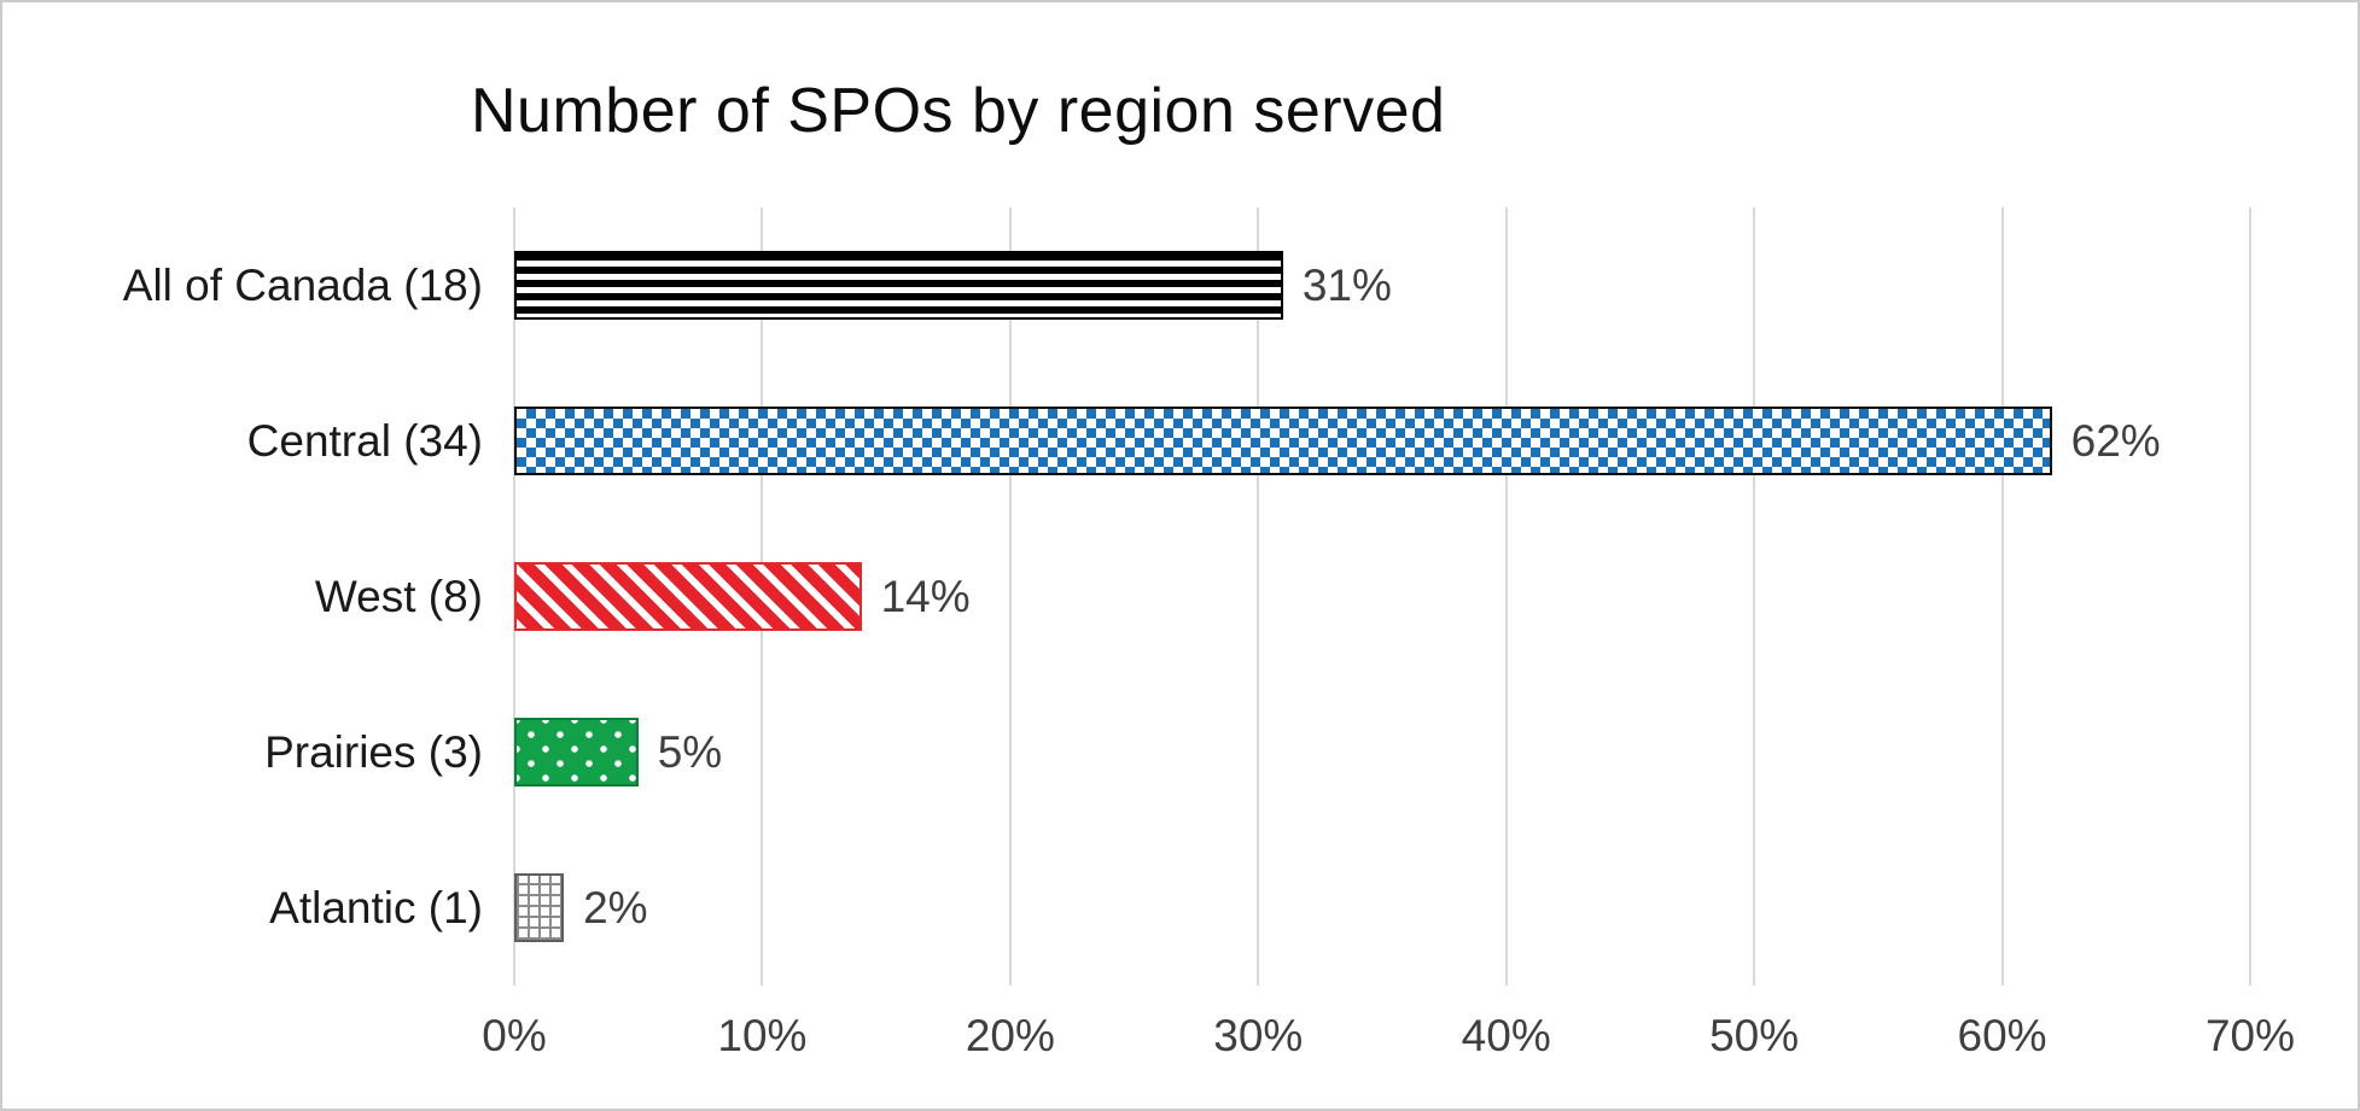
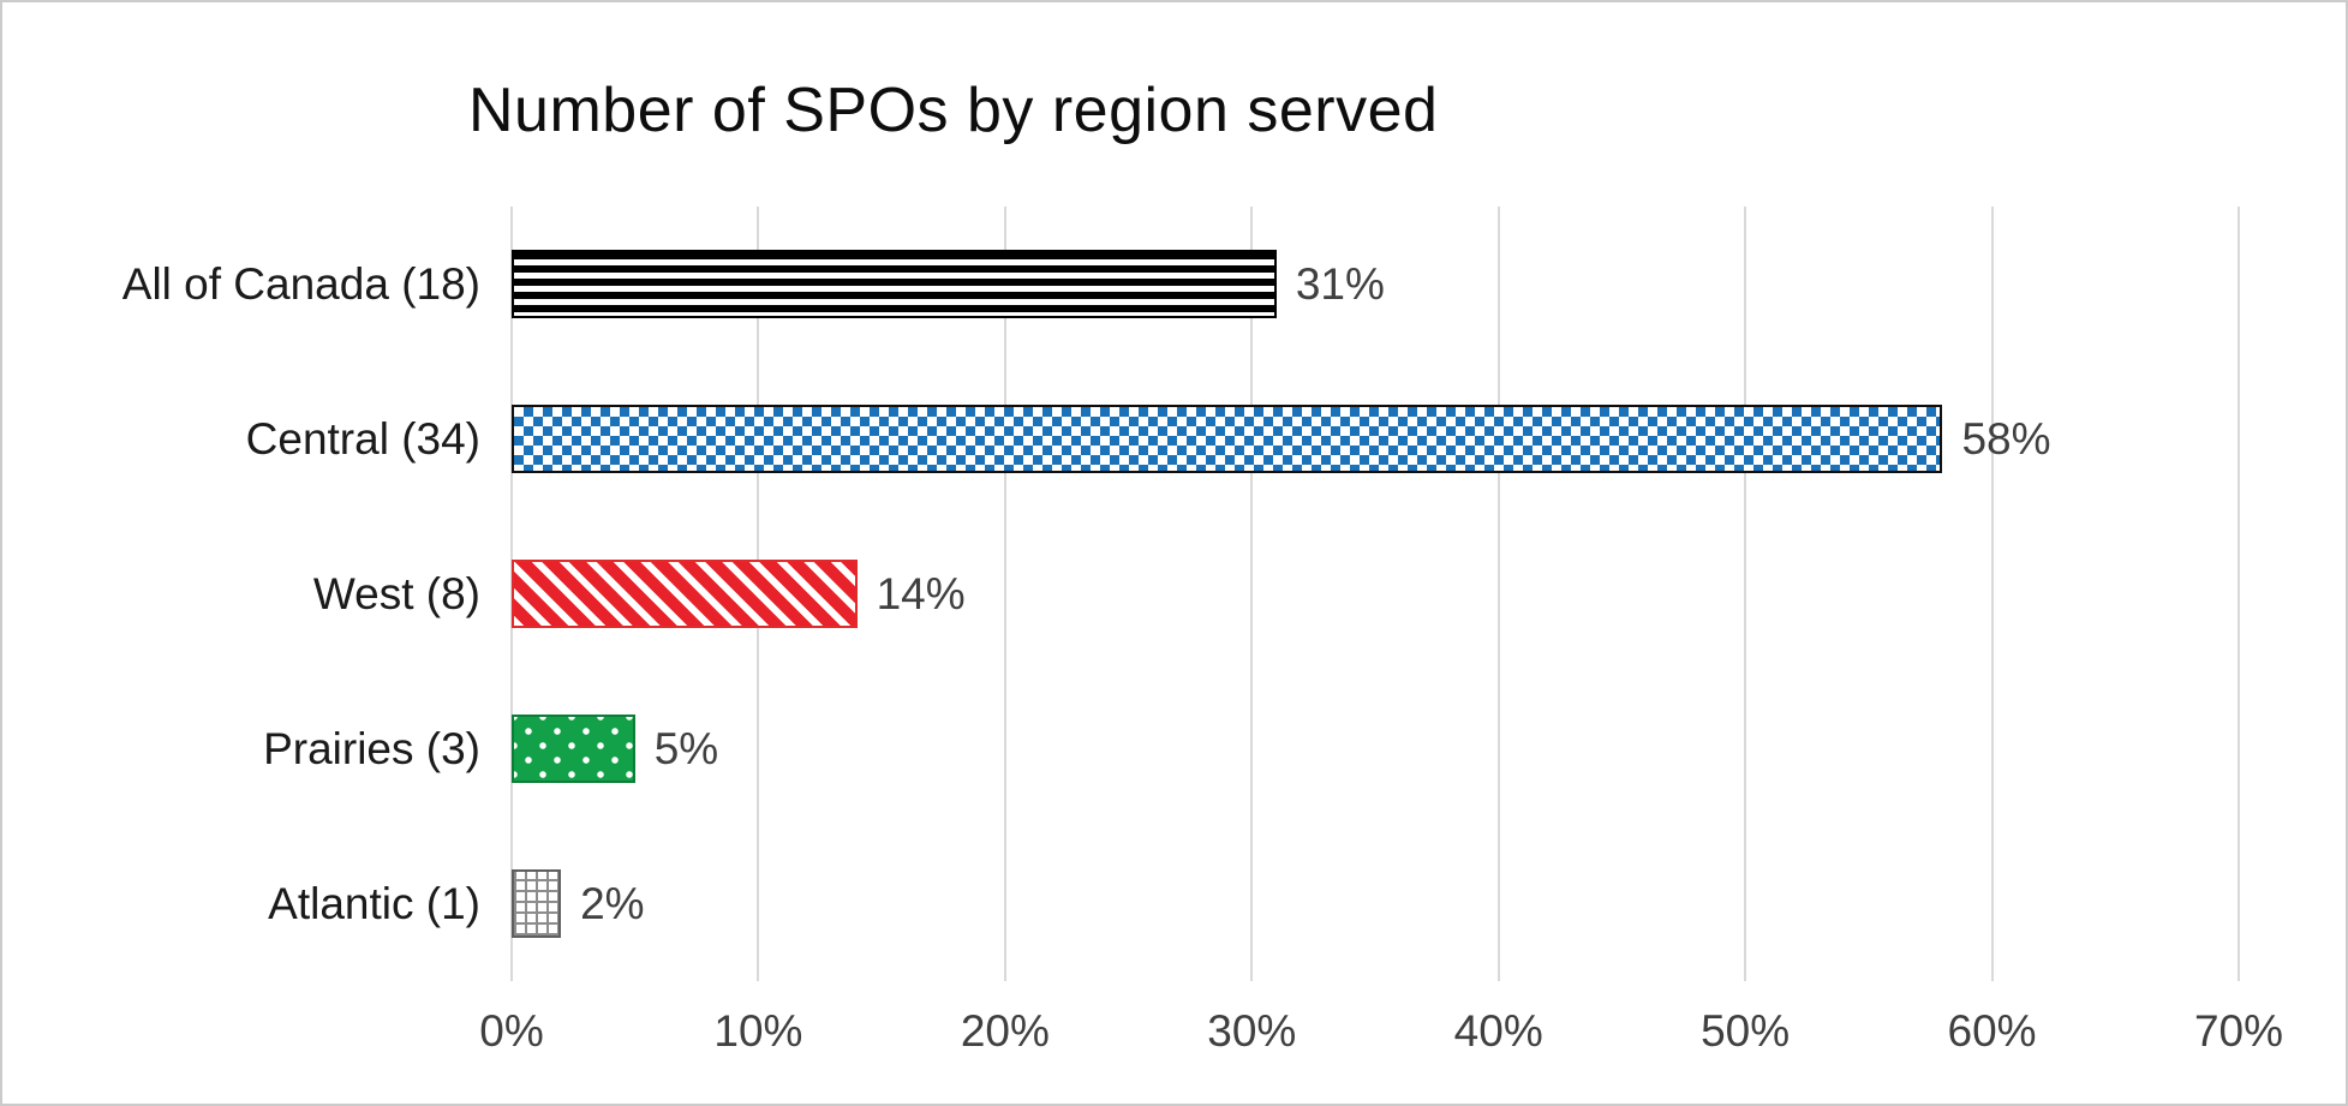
Central (34): 62% -> 58%
